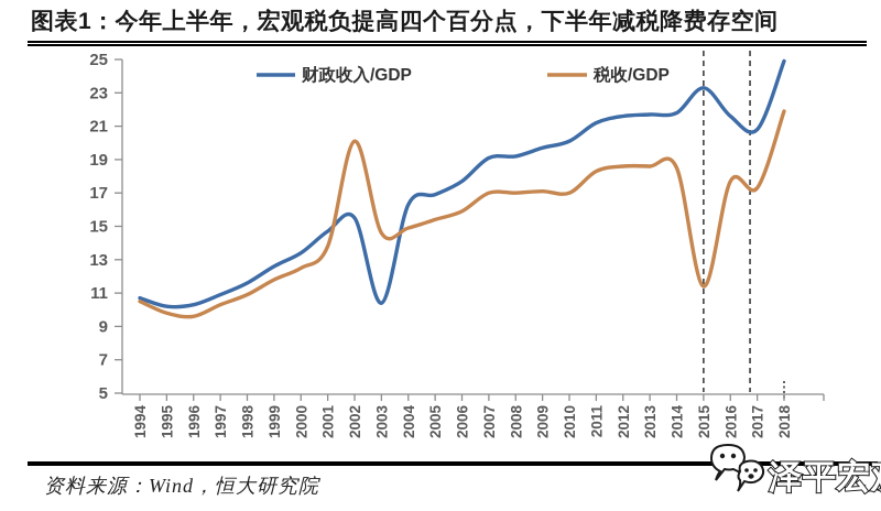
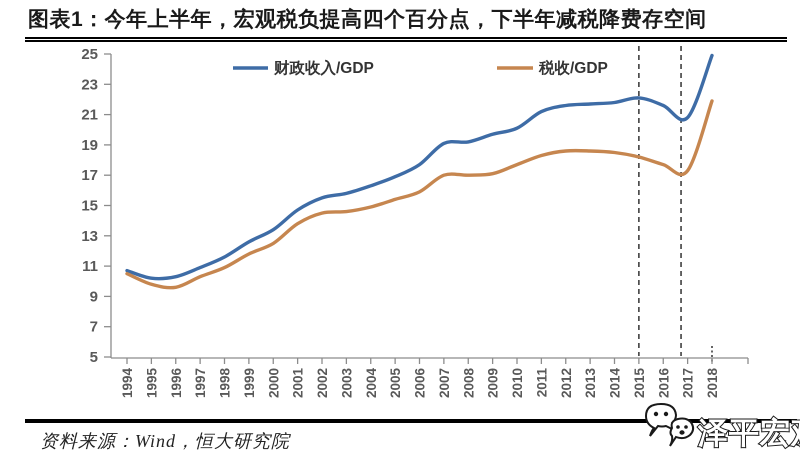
税收/GDP/2002: 20.1 -> 14.5
财政收入/GDP/2003: 10.4 -> 15.8
税收/GDP/2010: 17.0 -> 17.7
财政收入/GDP/2015: 23.3 -> 22.1
税收/GDP/2015: 11.4 -> 18.2
